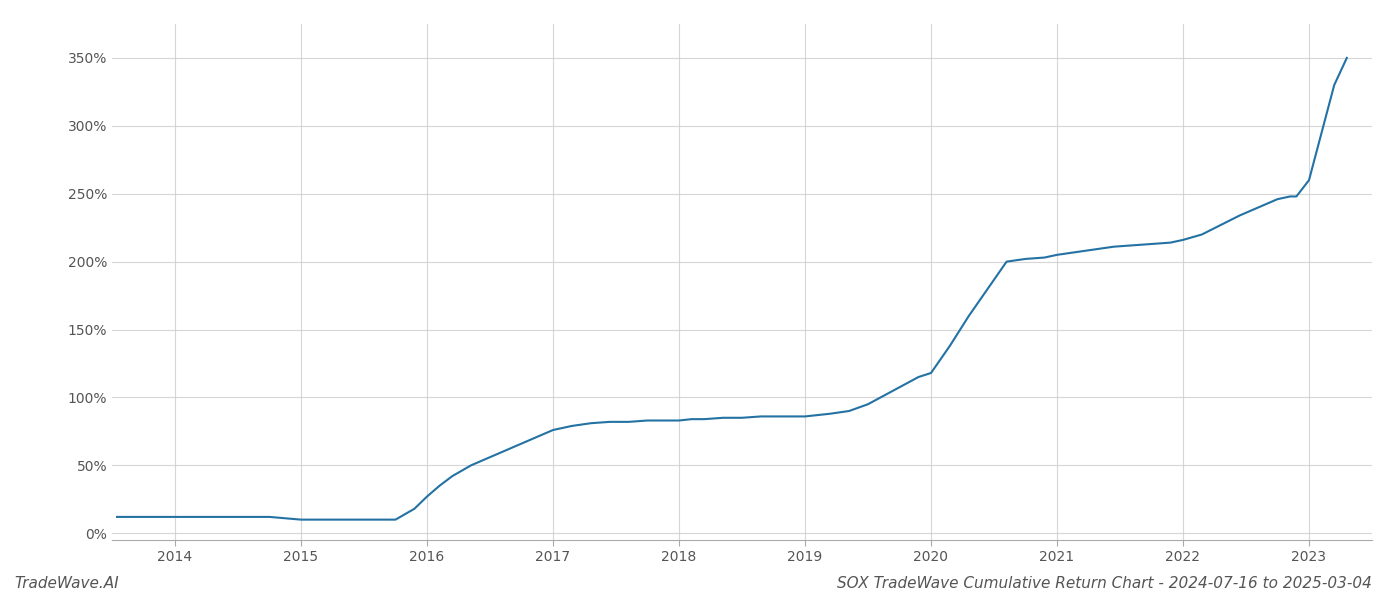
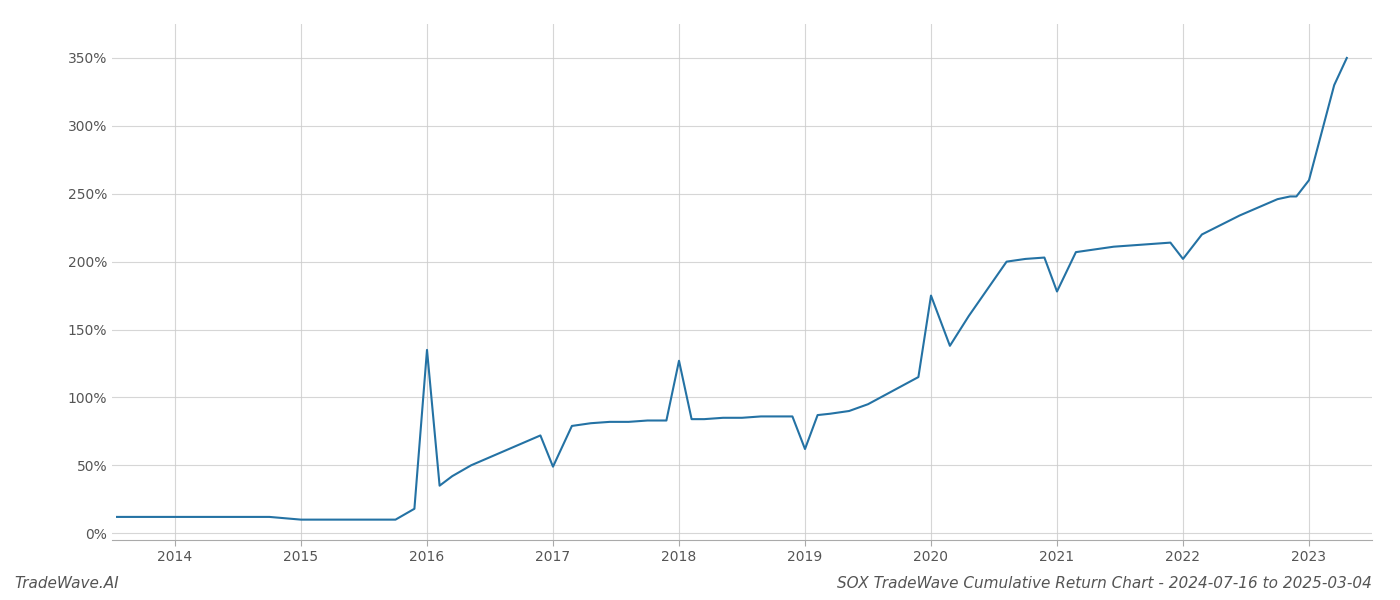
2016: 27% -> 135%
2017: 76% -> 49%
2018: 83% -> 127%
2019: 86% -> 62%
2020: 118% -> 175%
2021: 205% -> 178%
2022: 216% -> 202%
